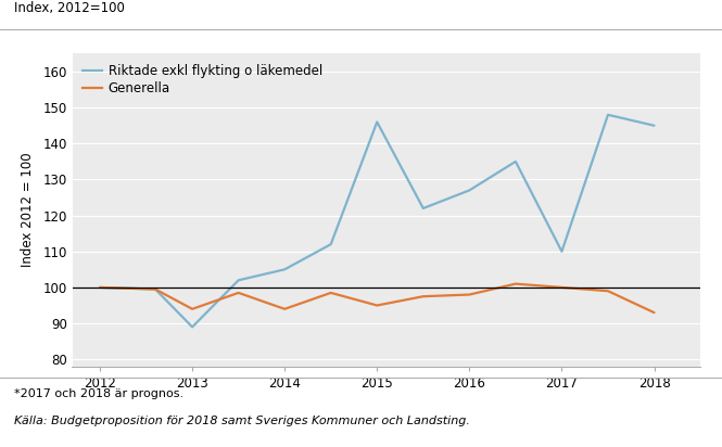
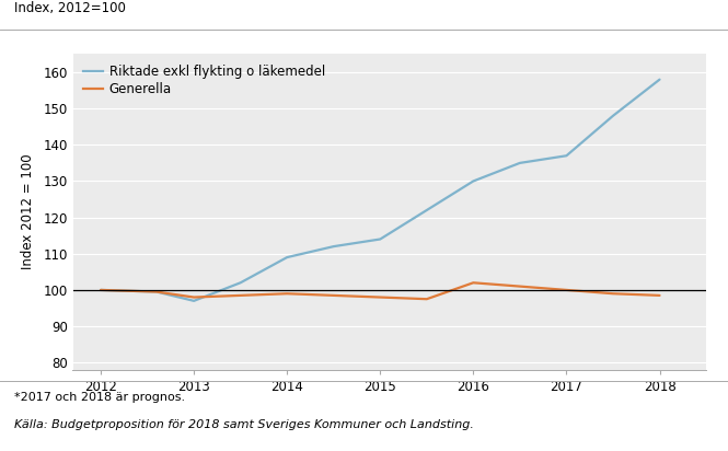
Riktade exkl flykting o läkemedel/2013: 89.0 -> 97.0
Generella/2013: 94.0 -> 98.0
Riktade exkl flykting o läkemedel/2014: 105.0 -> 109.0
Generella/2014: 94.0 -> 99.0
Riktade exkl flykting o läkemedel/2015: 146.0 -> 114.0
Generella/2015: 95.0 -> 98.0
Riktade exkl flykting o läkemedel/2016: 127.0 -> 130.0
Generella/2016: 98.0 -> 102.0
Riktade exkl flykting o läkemedel/2017: 110.0 -> 137.0
Riktade exkl flykting o läkemedel/2018: 145.0 -> 158.0
Generella/2018: 93.0 -> 98.5
